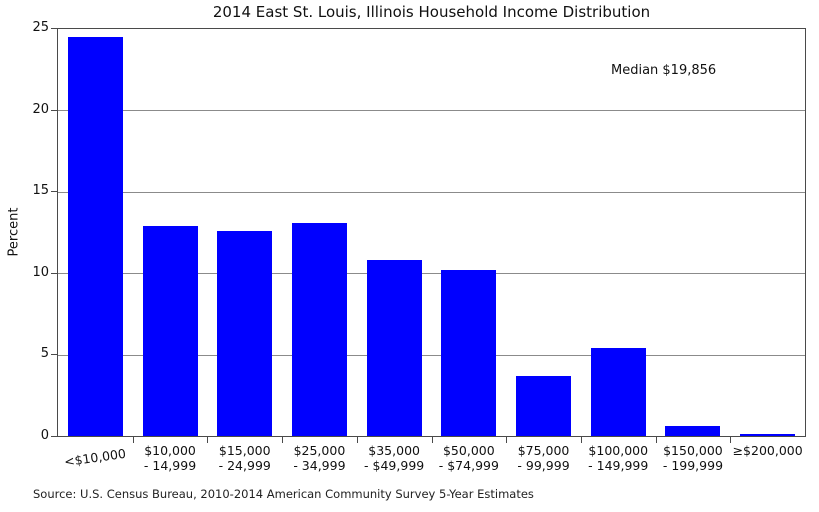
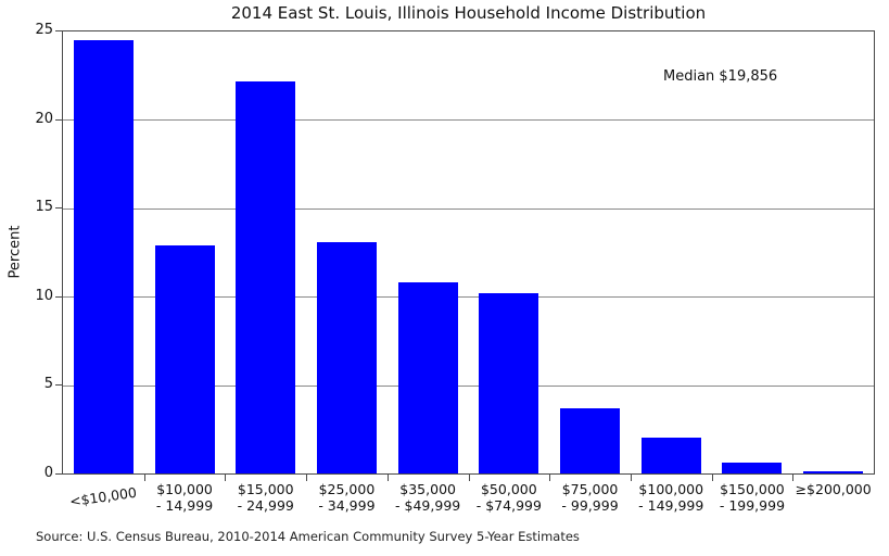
$15,000 - 24,999: 12.6 -> 22.2
$100,000 - 149,999: 5.4 -> 2.0
